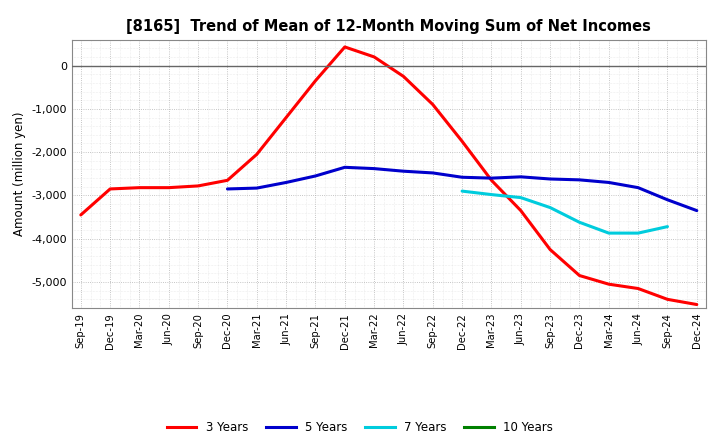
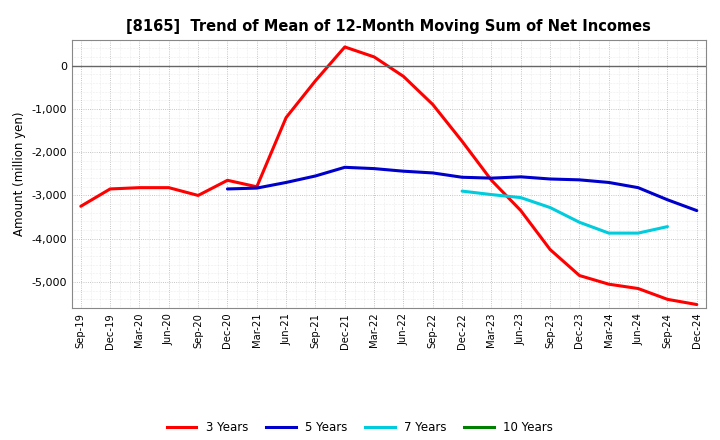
3 Years/Sep-19: -3,450 -> -3,250
3 Years/Sep-20: -2,780 -> -3,000
3 Years/Mar-21: -2,050 -> -2,800
